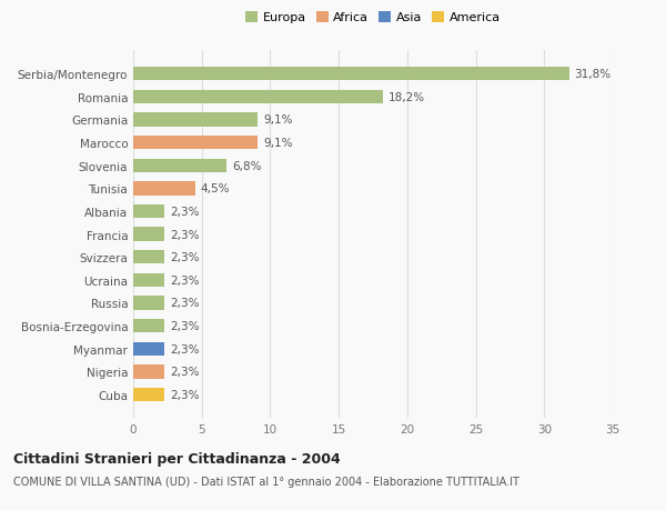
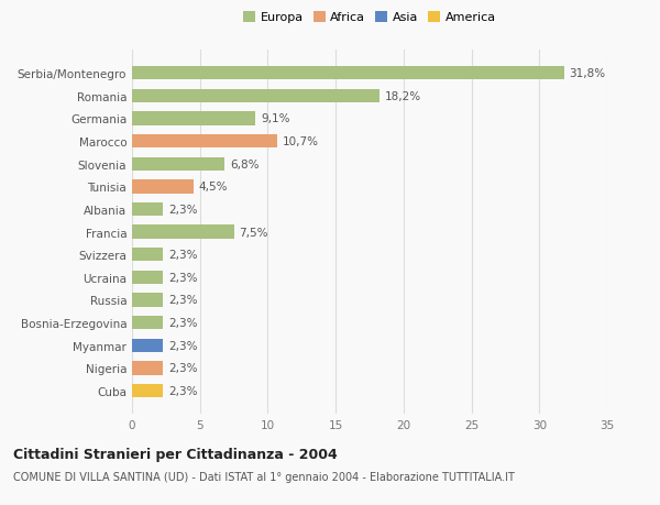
Marocco: 9,1% -> 10,7%
Francia: 2,3% -> 7,5%
